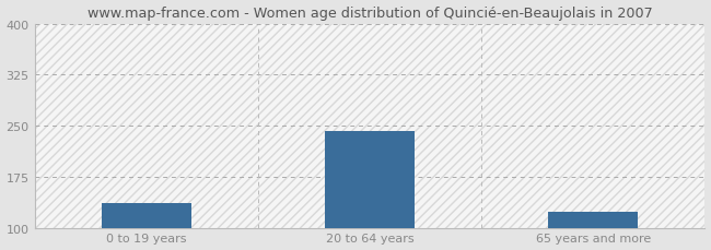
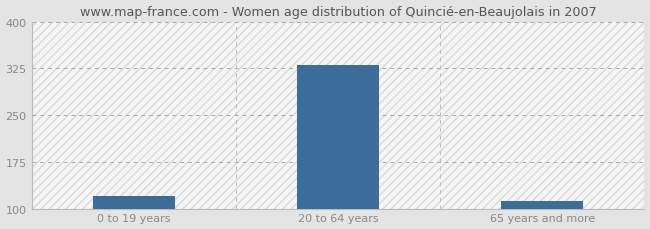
0 to 19 years: 136 -> 120
20 to 64 years: 242 -> 330
65 years and more: 124 -> 112
